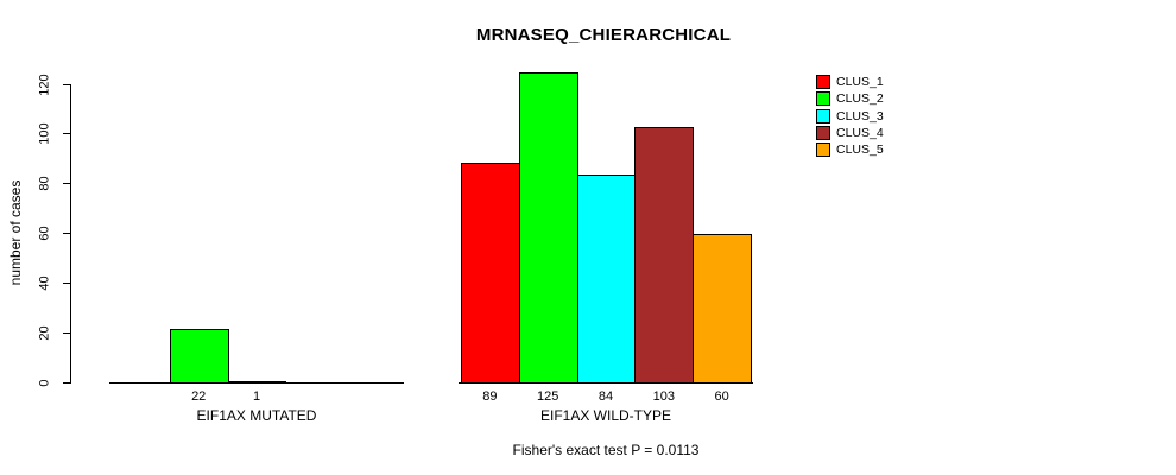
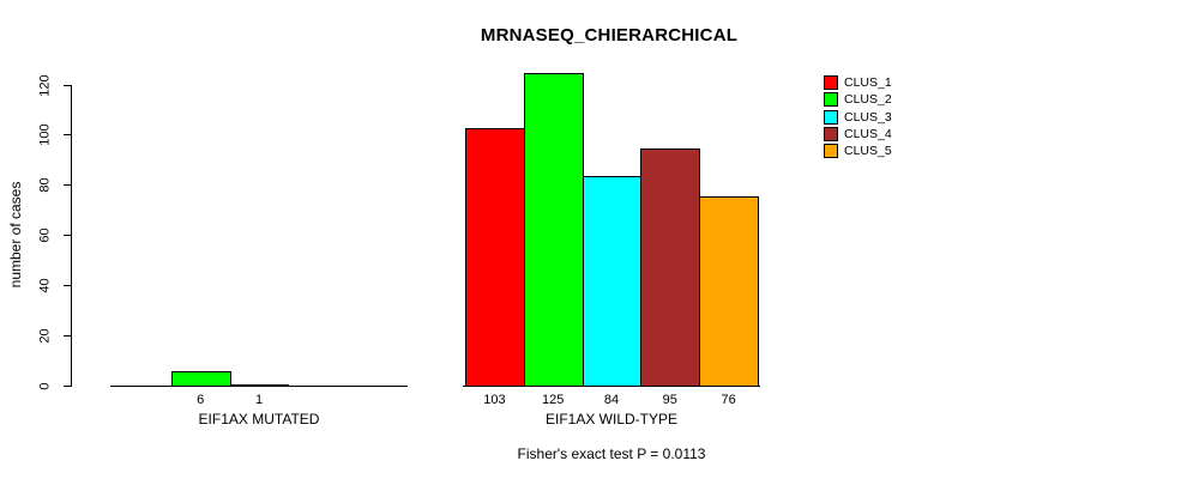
CLUS_2/EIF1AX MUTATED: 22 -> 6
CLUS_1/EIF1AX WILD-TYPE: 89 -> 103
CLUS_4/EIF1AX WILD-TYPE: 103 -> 95
CLUS_5/EIF1AX WILD-TYPE: 60 -> 76
